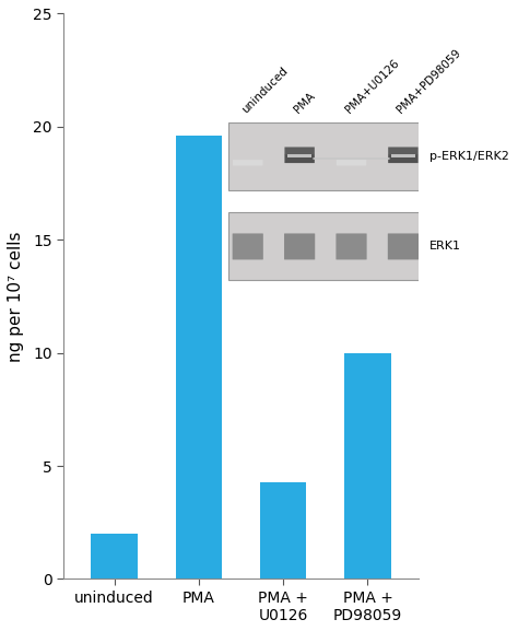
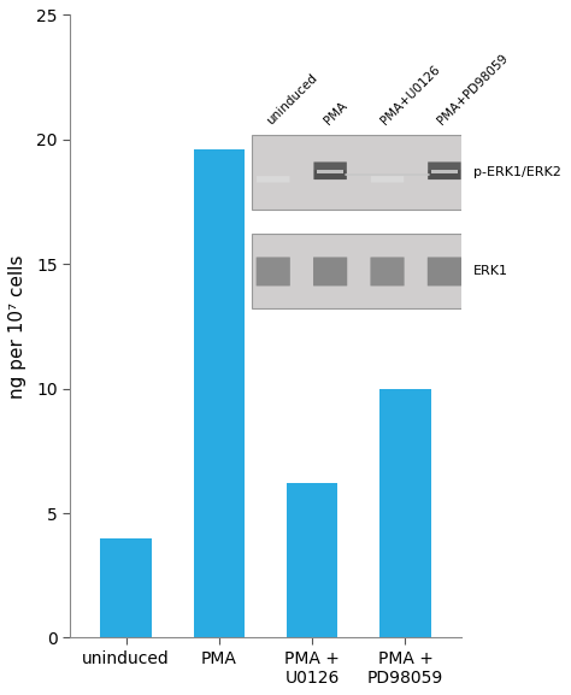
uninduced: 2.0 -> 4.0
PMA + U0126: 4.3 -> 6.2
